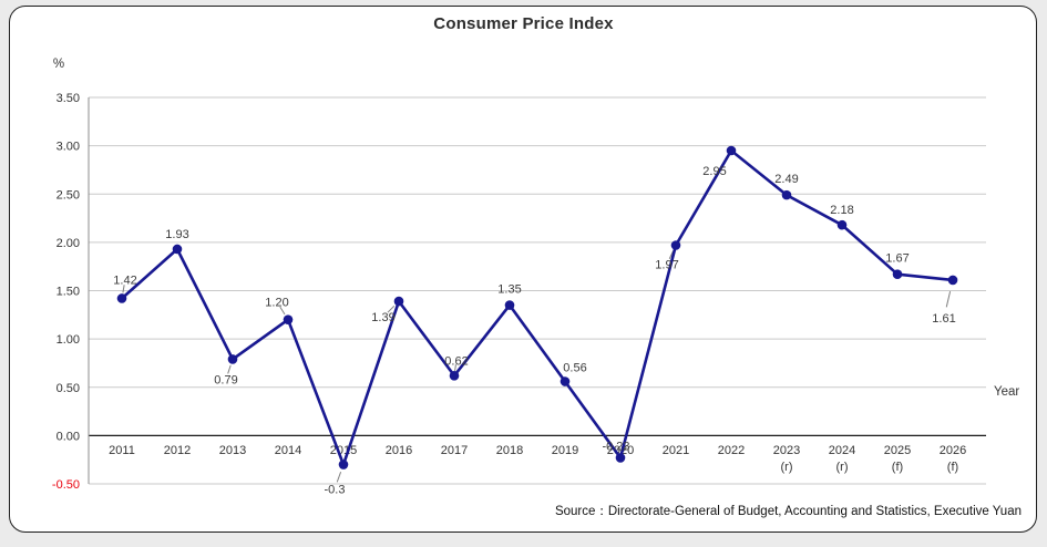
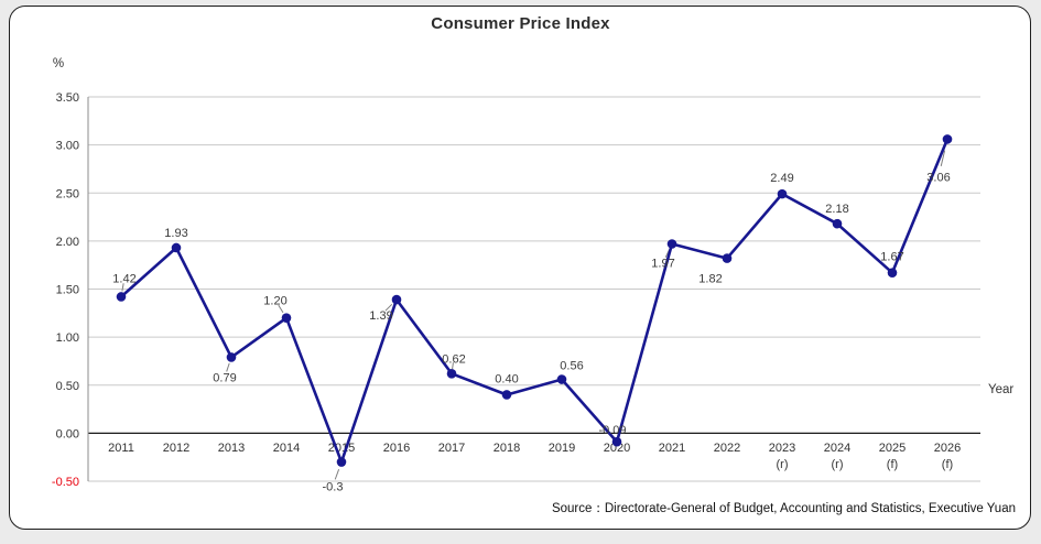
2018: 1.35 -> 0.40
2020: -0.23 -> -0.09
2022: 2.95 -> 1.82
2026: 1.61 -> 3.06
